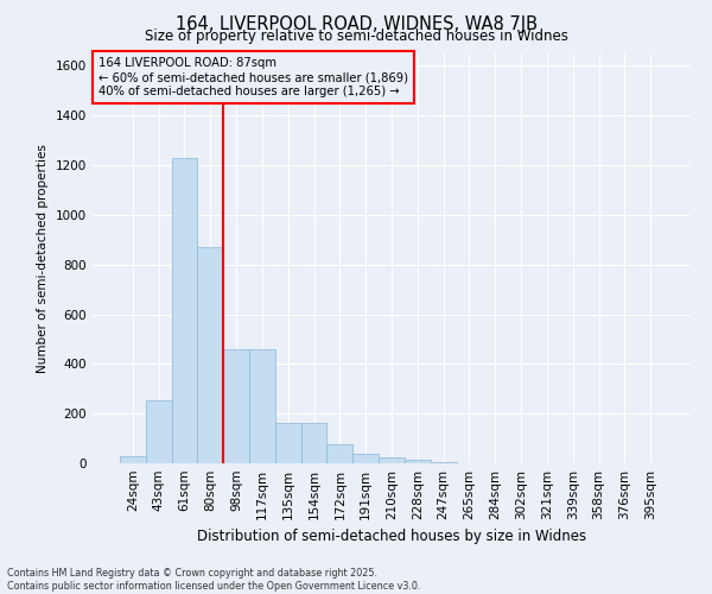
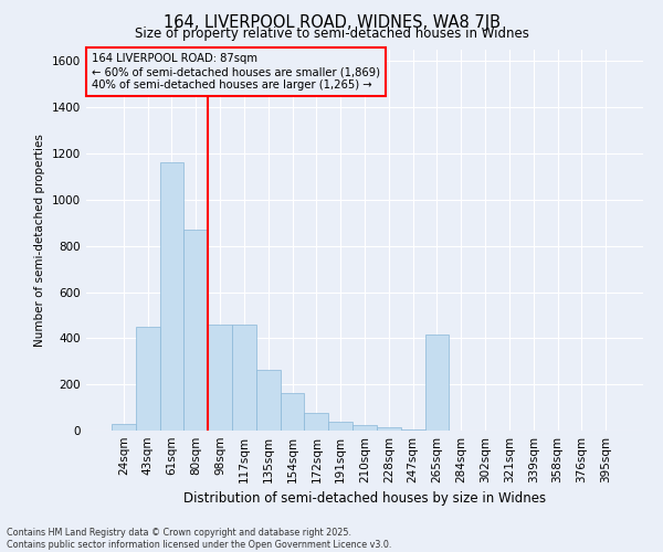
43sqm: 255 -> 450
61sqm: 1230 -> 1160
135sqm: 165 -> 265
265sqm: 2 -> 415
